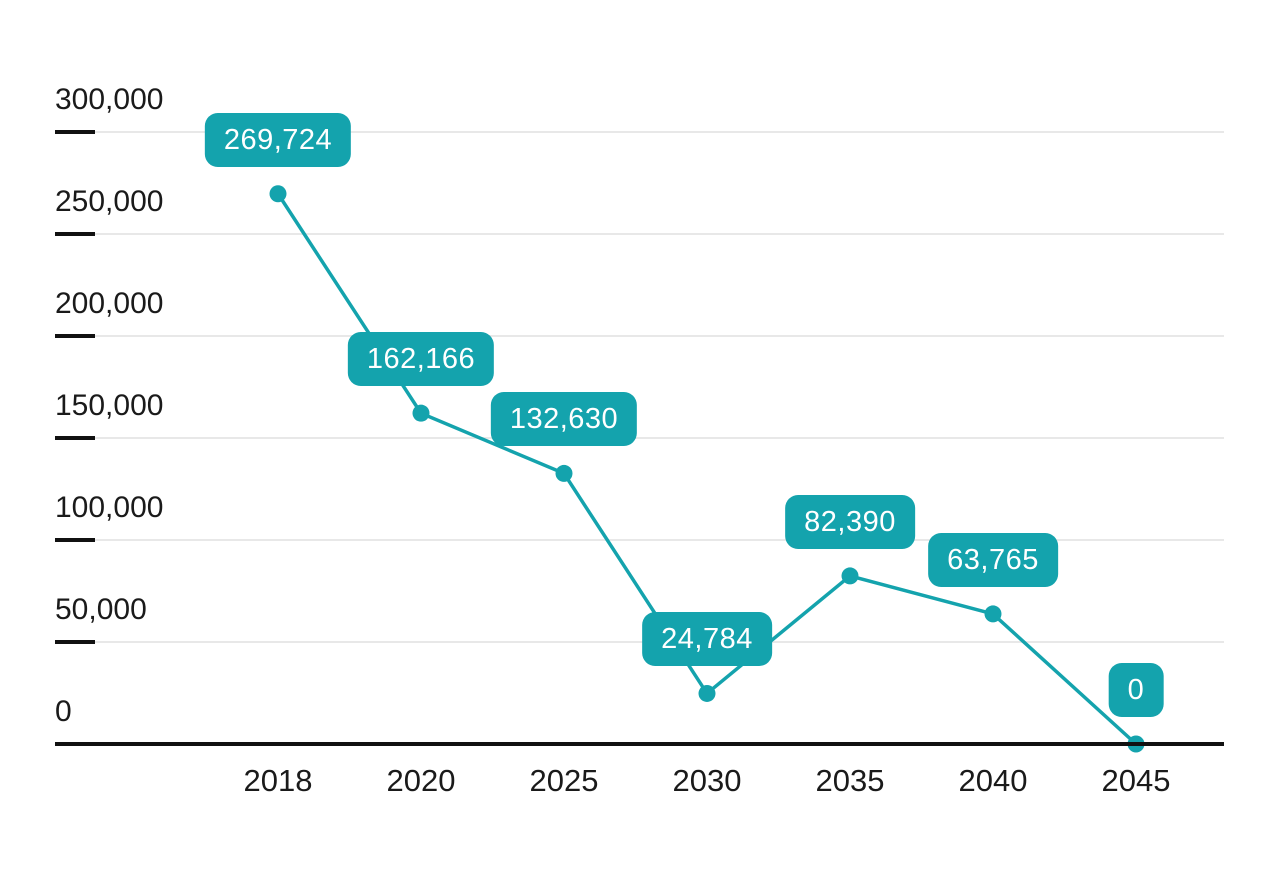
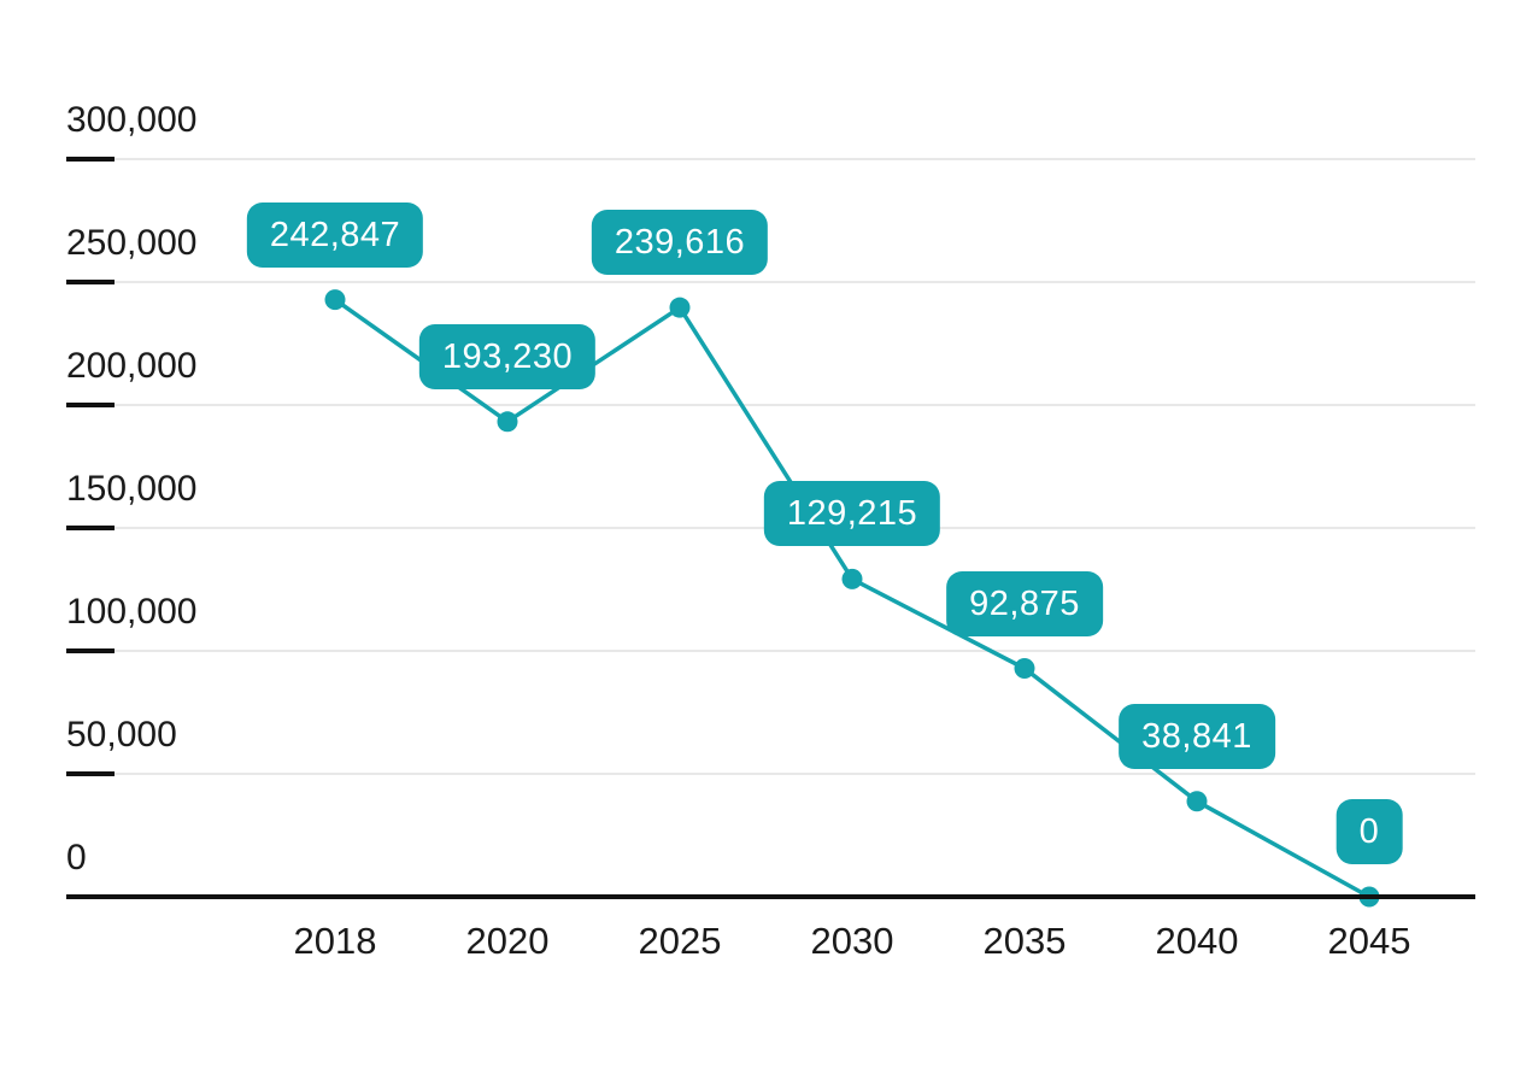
2018: 269,724 -> 242,847
2020: 162,166 -> 193,230
2025: 132,630 -> 239,616
2030: 24,784 -> 129,215
2035: 82,390 -> 92,875
2040: 63,765 -> 38,841
